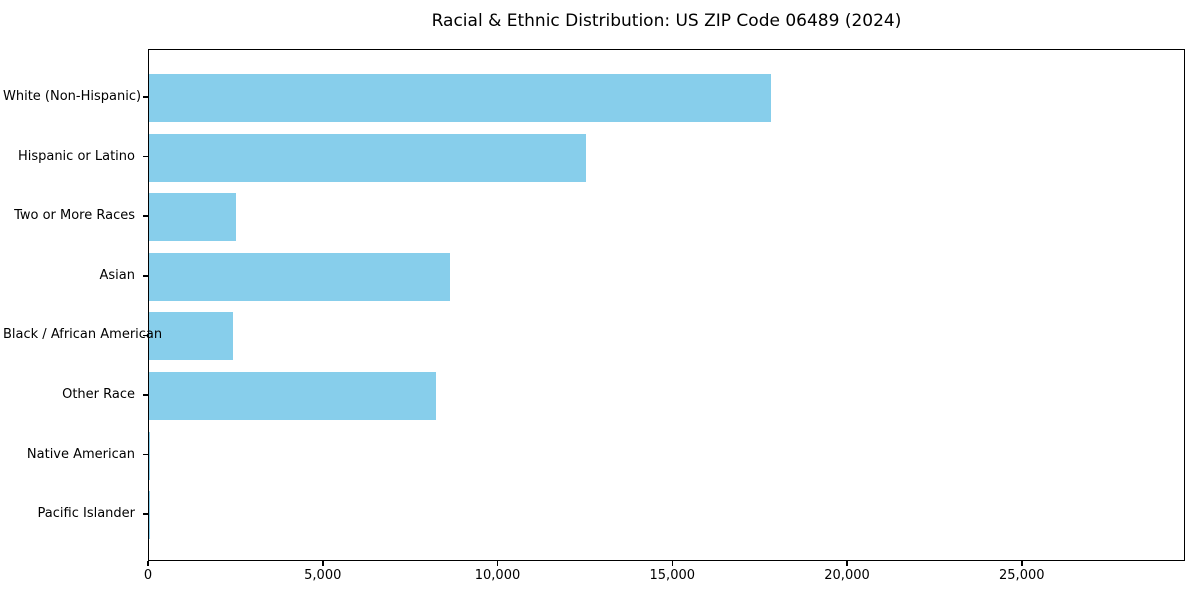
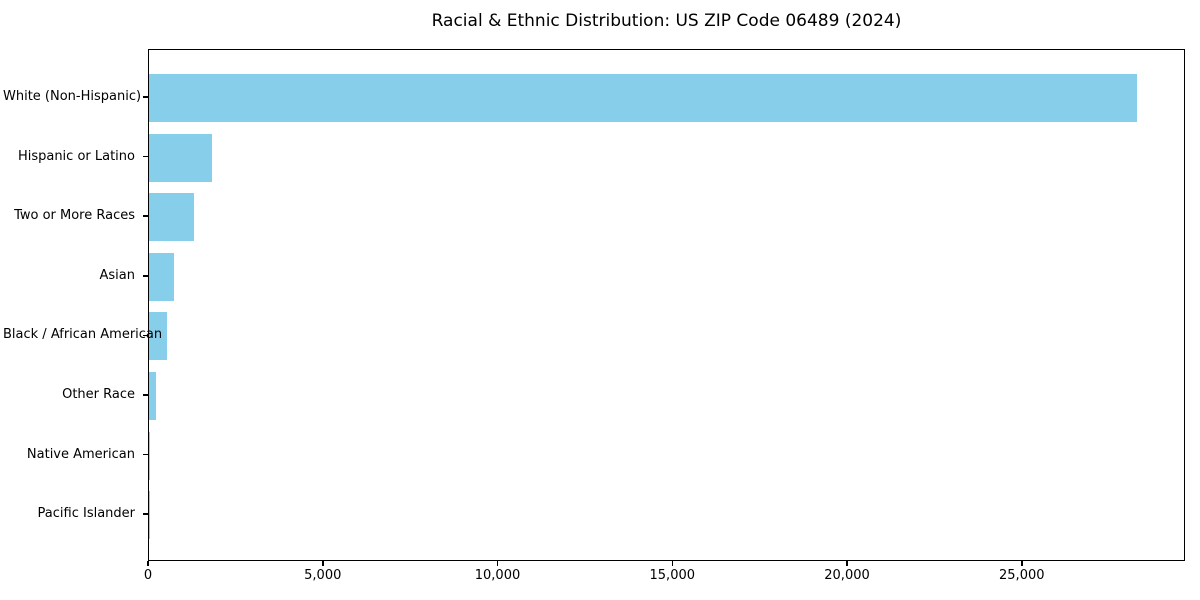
White (Non-Hispanic): 17800 -> 28300
Hispanic or Latino: 12500 -> 1800
Two or More Races: 2500 -> 1300
Asian: 8600 -> 700
Black / African American: 2400 -> 500
Other Race: 8200 -> 200
